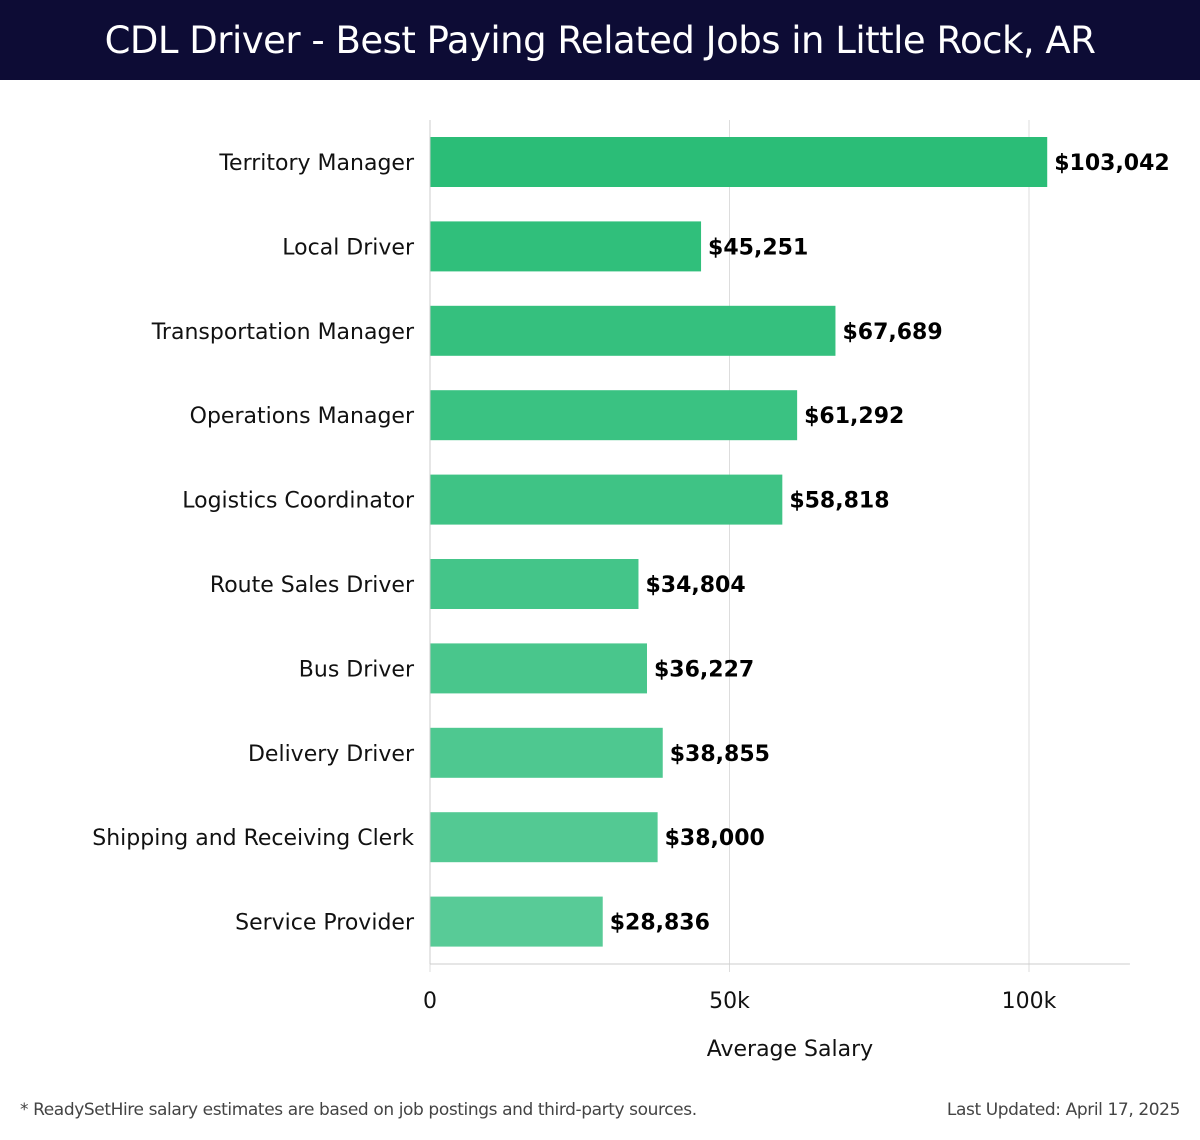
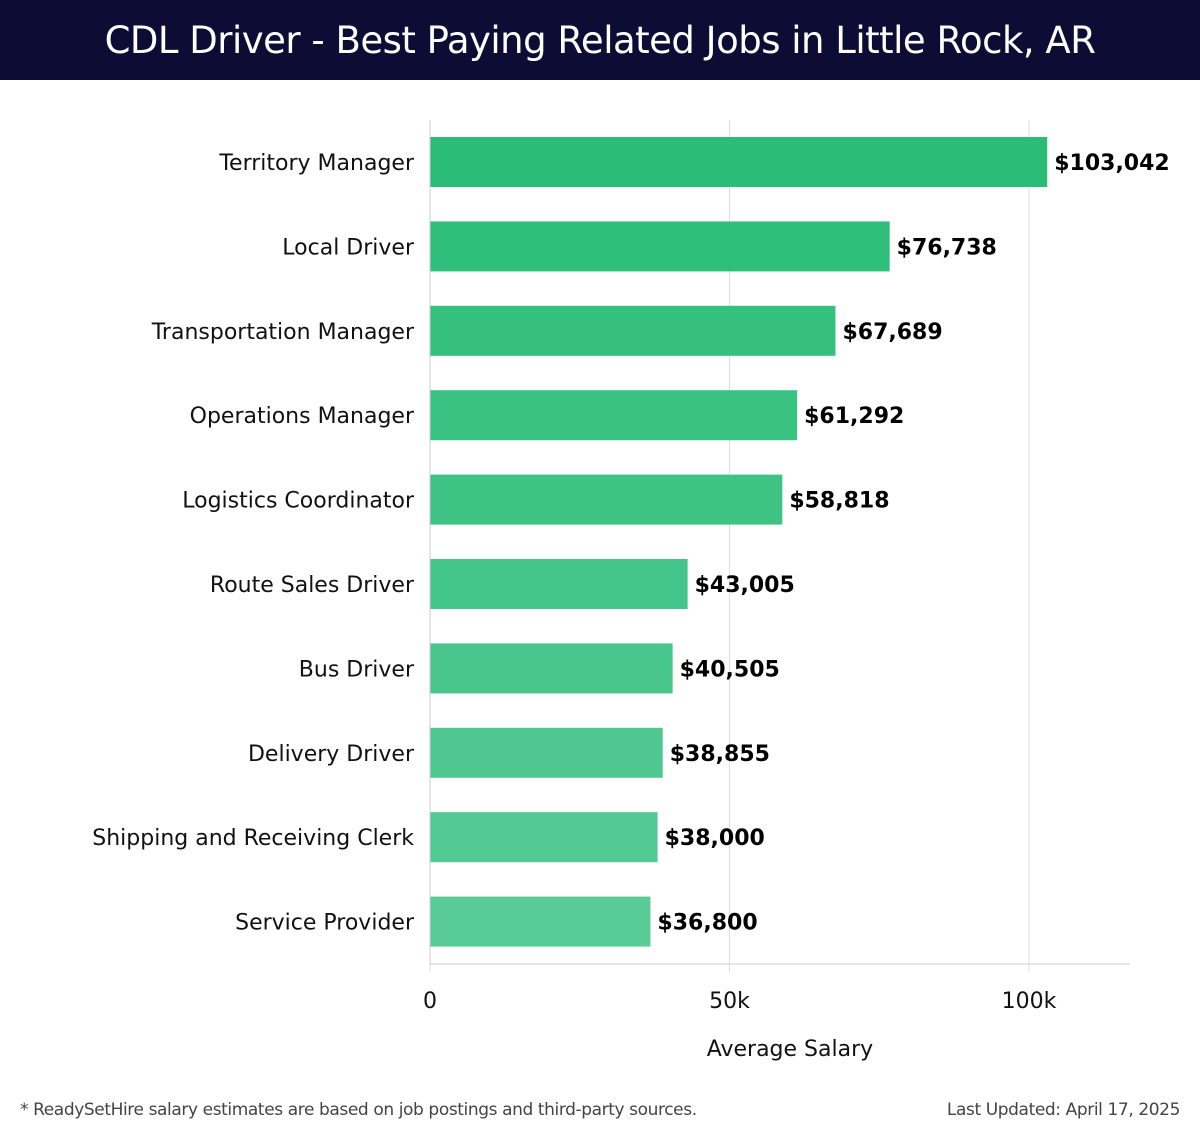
Local Driver: $45,251 -> $76,738
Route Sales Driver: $34,804 -> $43,005
Bus Driver: $36,227 -> $40,505
Service Provider: $28,836 -> $36,800
